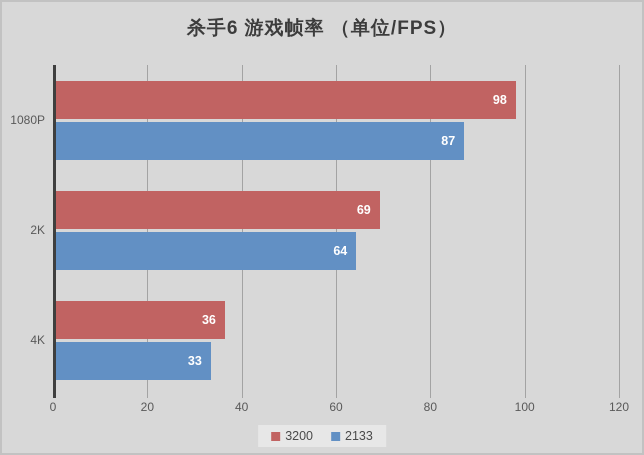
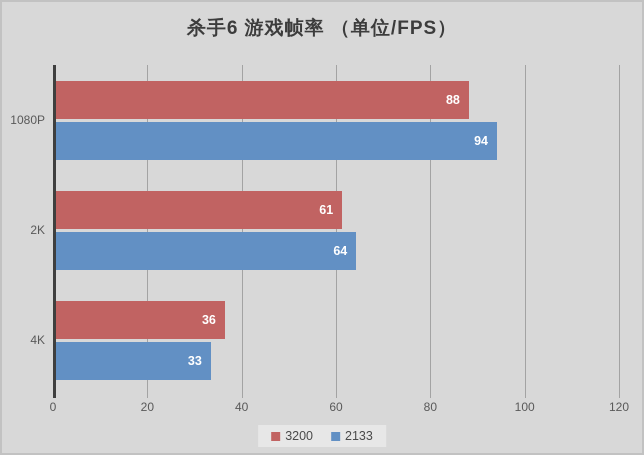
3200/1080P: 98 -> 88
2133/1080P: 87 -> 94
3200/2K: 69 -> 61
